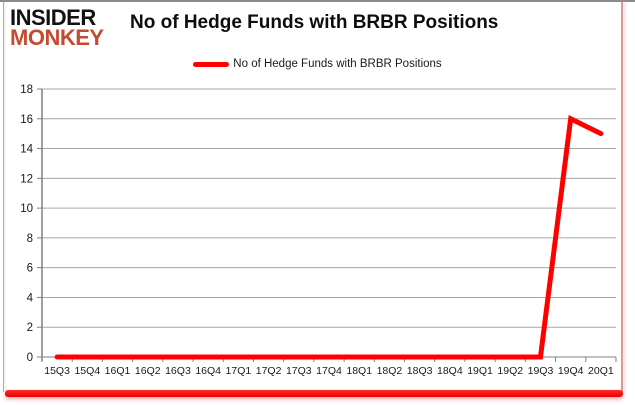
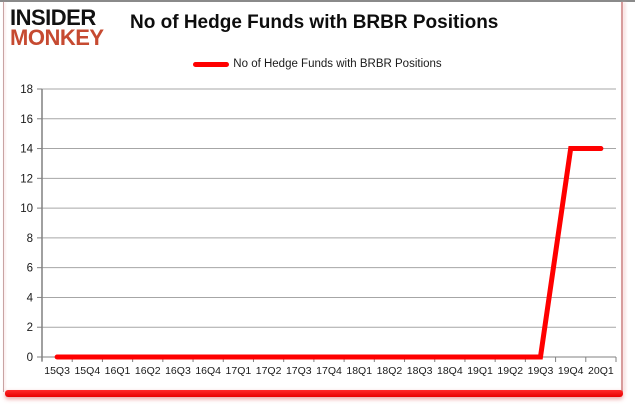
19Q4: 16 -> 14
20Q1: 15 -> 14
